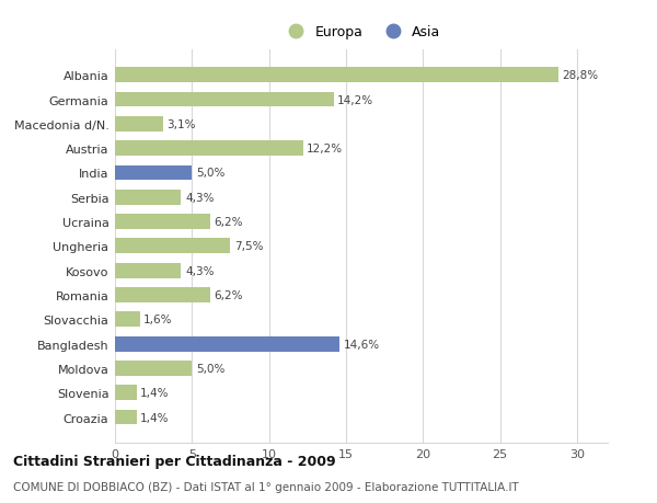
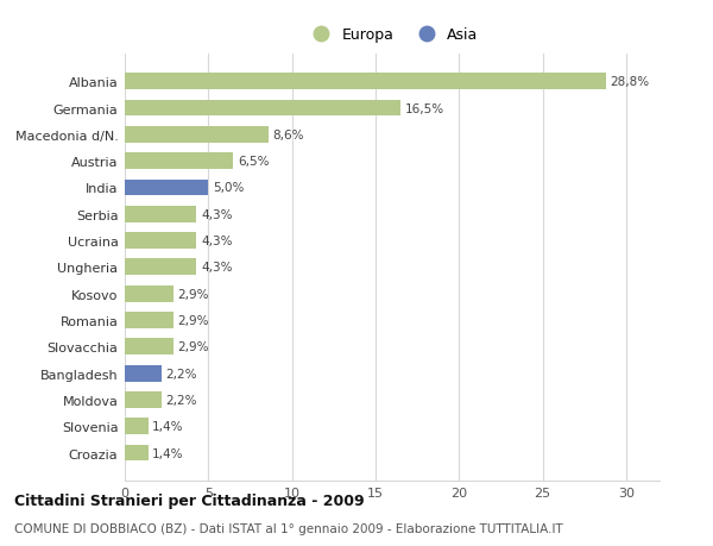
Germania: 14,2% -> 16,5%
Macedonia d/N.: 3,1% -> 8,6%
Austria: 12,2% -> 6,5%
Ucraina: 6,2% -> 4,3%
Ungheria: 7,5% -> 4,3%
Kosovo: 4,3% -> 2,9%
Romania: 6,2% -> 2,9%
Slovacchia: 1,6% -> 2,9%
Bangladesh: 14,6% -> 2,2%
Moldova: 5,0% -> 2,2%
